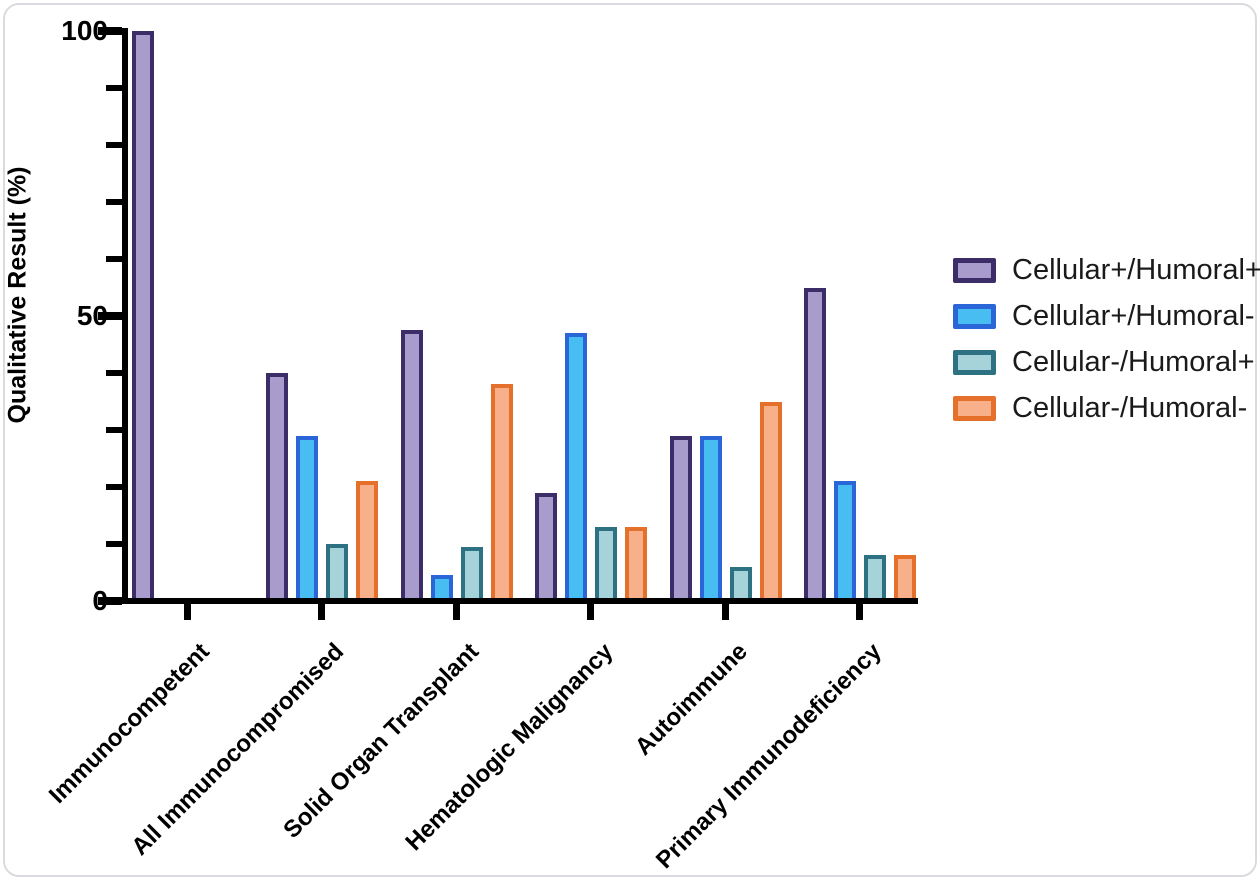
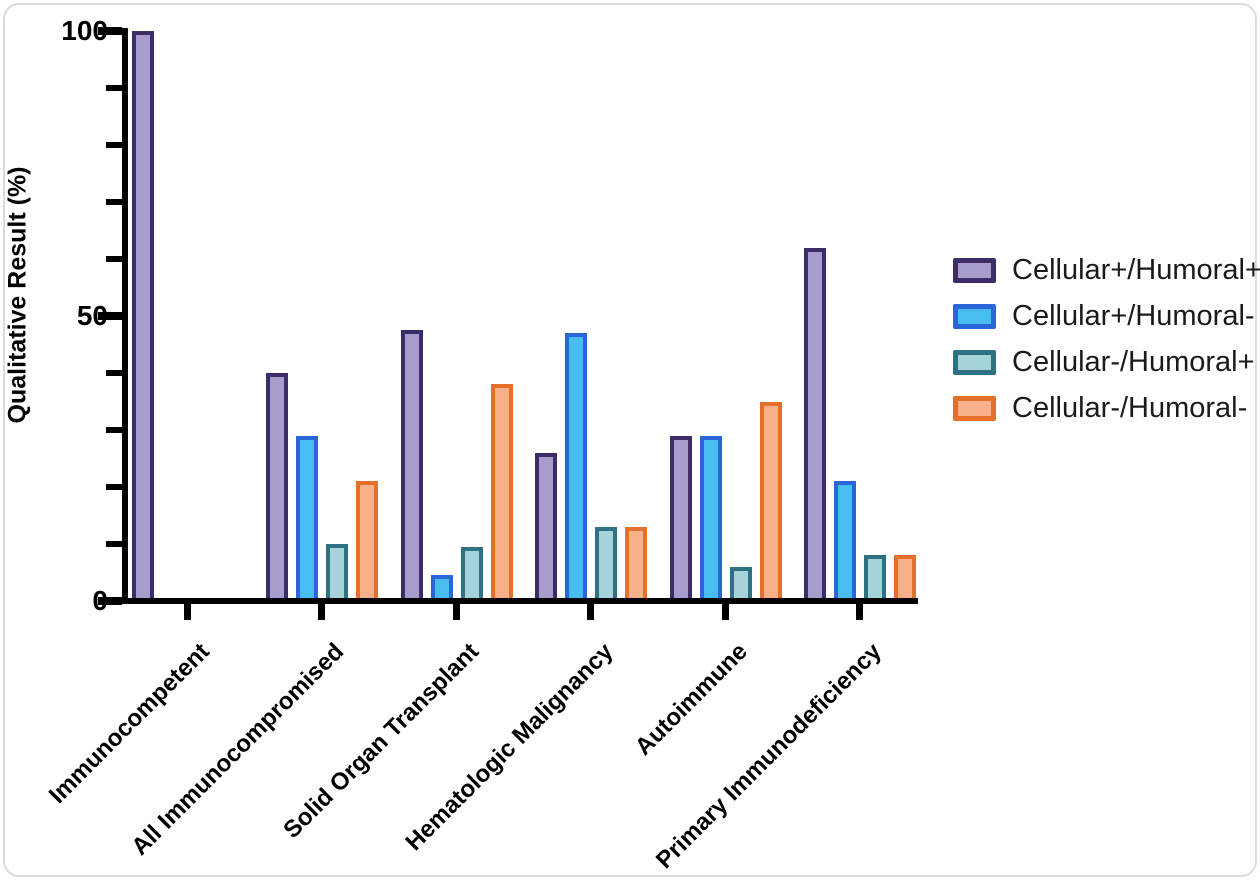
Cellular+/Humoral+/Hematologic Malignancy: 19 -> 26
Cellular+/Humoral+/Primary Immunodeficiency: 55 -> 62
